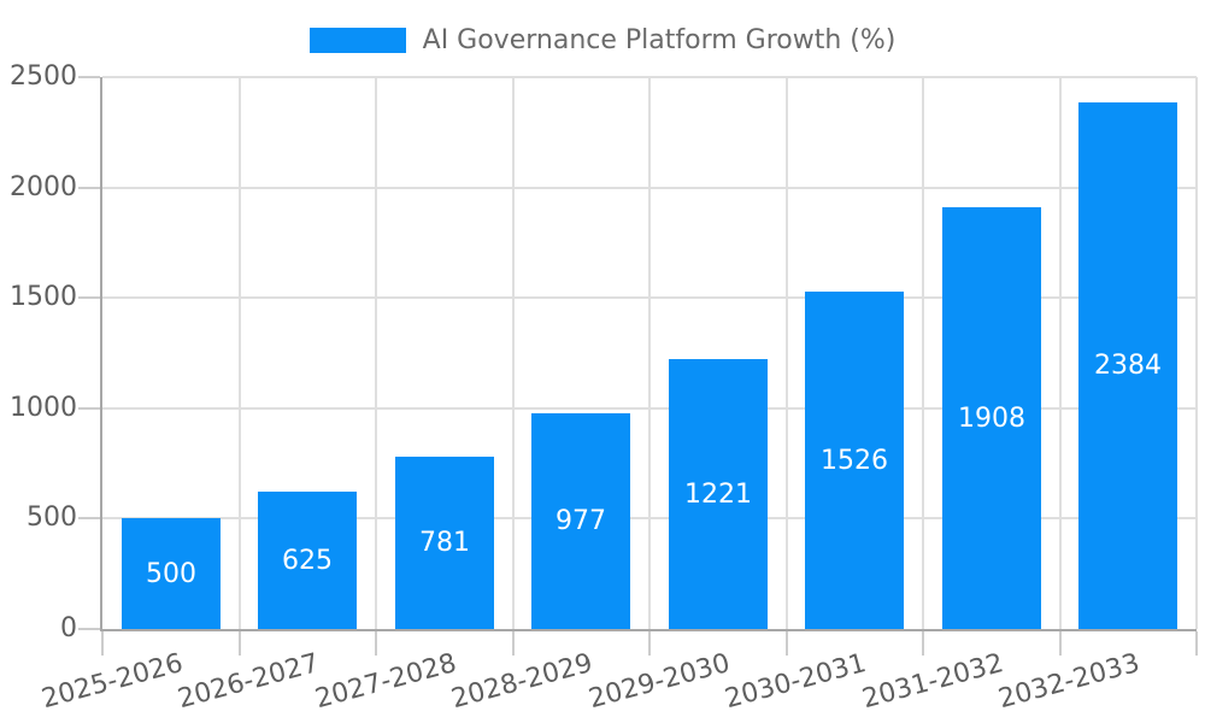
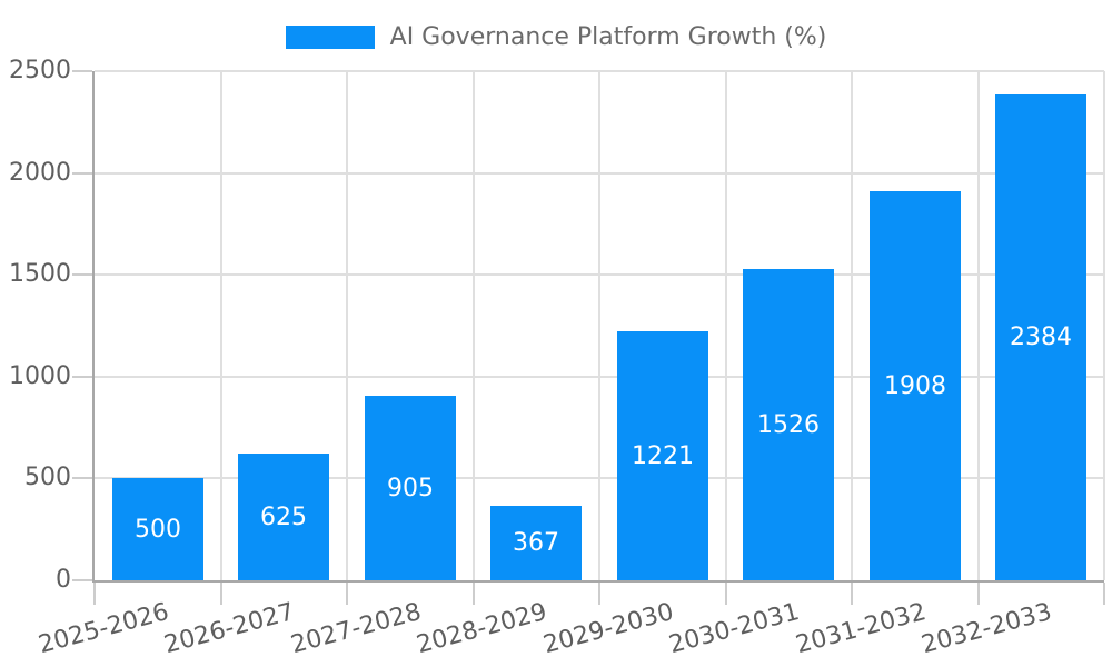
2027-2028: 781 -> 905
2028-2029: 977 -> 367
